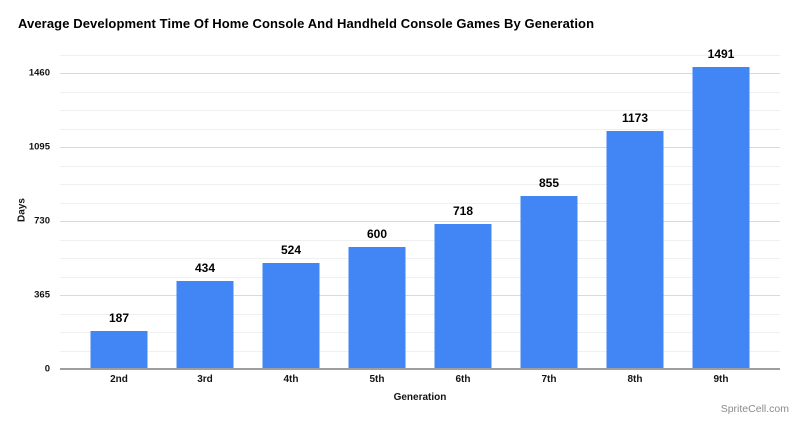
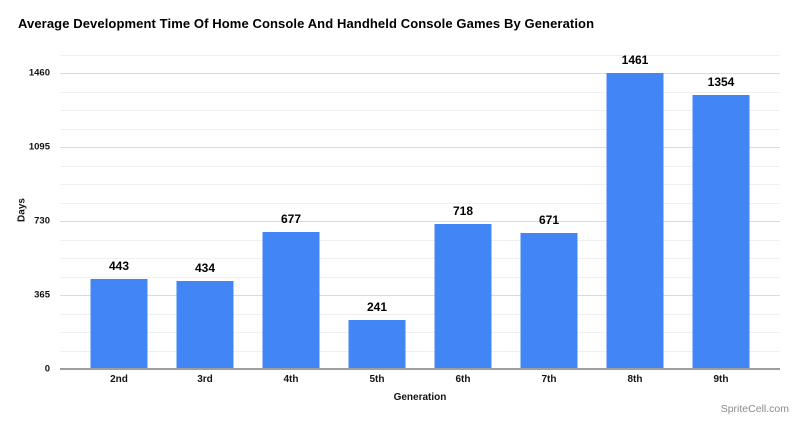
2nd: 187 -> 443
4th: 524 -> 677
5th: 600 -> 241
7th: 855 -> 671
8th: 1173 -> 1461
9th: 1491 -> 1354
